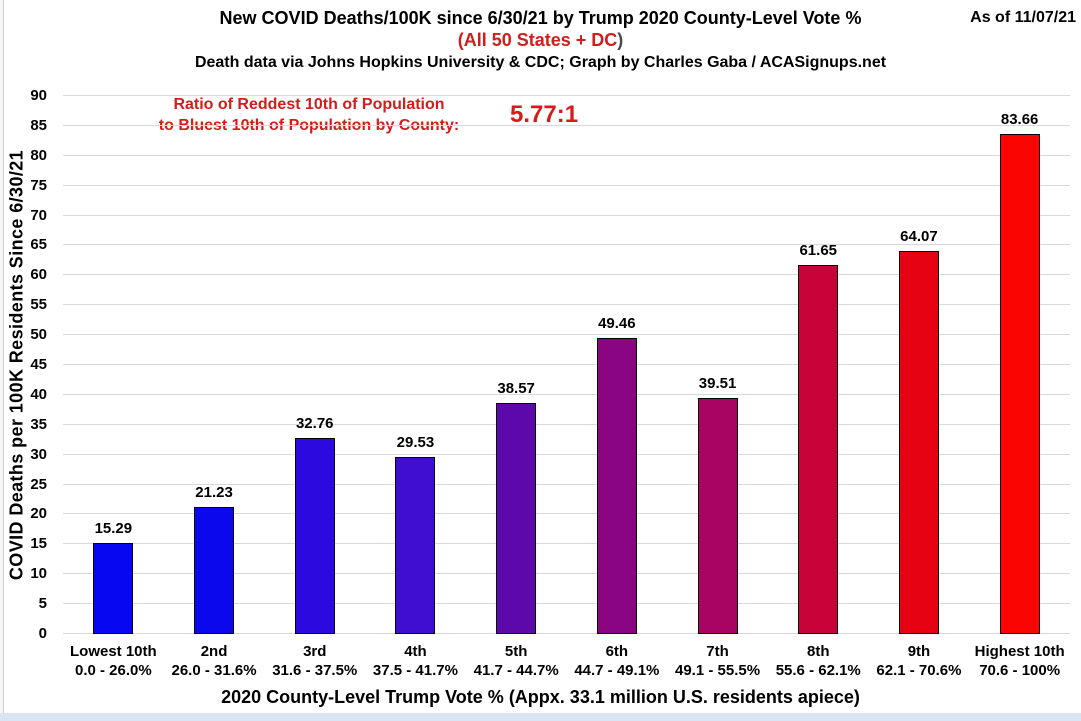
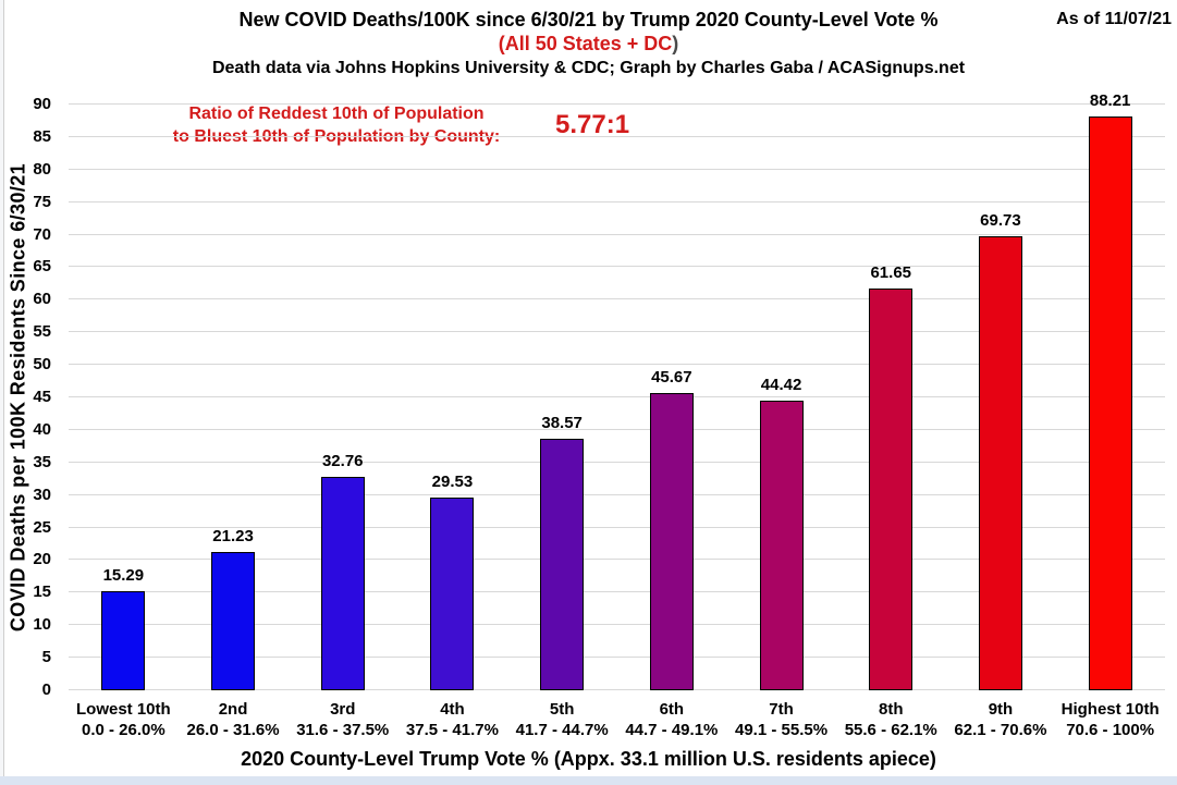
6th: 49.46 -> 45.67
7th: 39.51 -> 44.42
9th: 64.07 -> 69.73
Highest 10th: 83.66 -> 88.21
